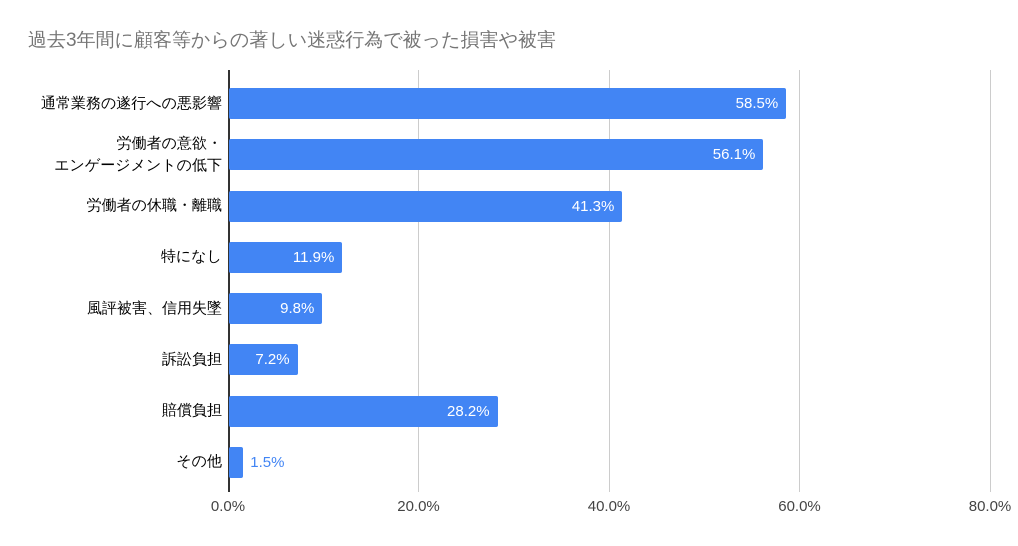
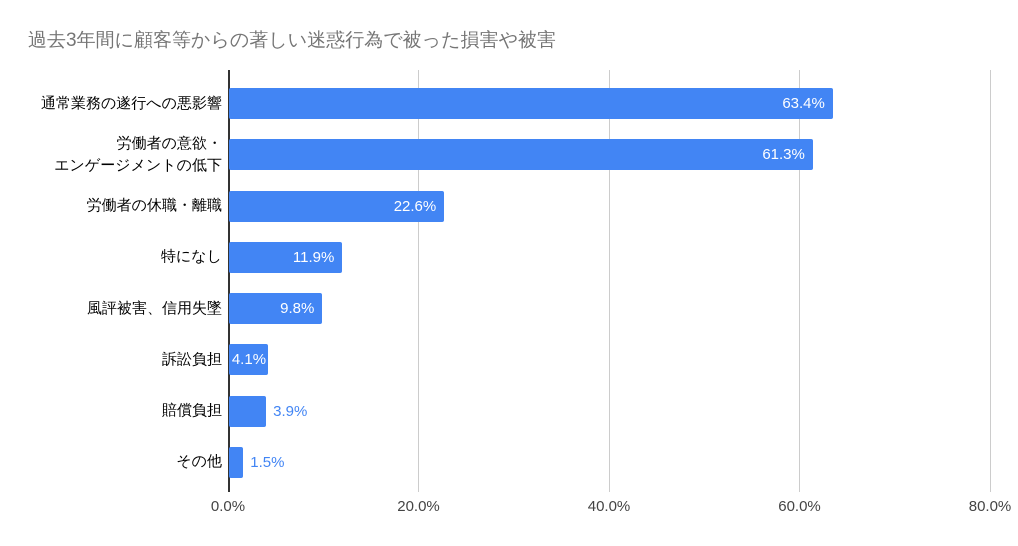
通常業務の遂行への悪影響: 58.5% -> 63.4%
労働者の意欲・ エンゲージメントの低下: 56.1% -> 61.3%
労働者の休職・離職: 41.3% -> 22.6%
訴訟負担: 7.2% -> 4.1%
賠償負担: 28.2% -> 3.9%
